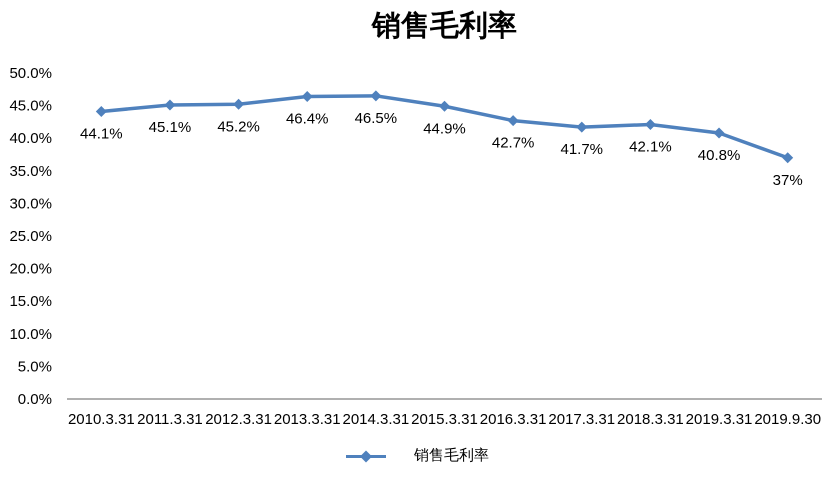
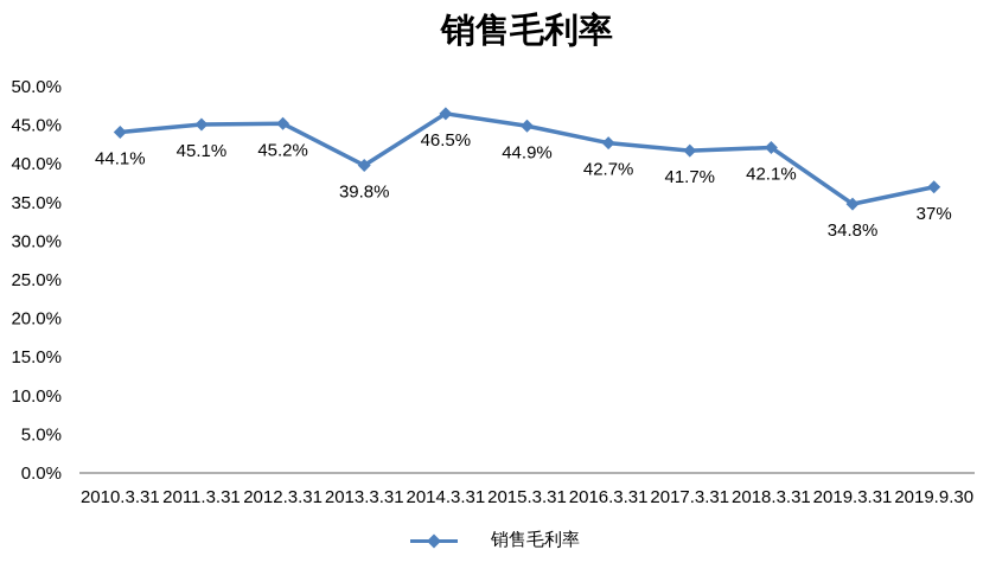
2013.3.31: 46.4% -> 39.8%
2019.3.31: 40.8% -> 34.8%
